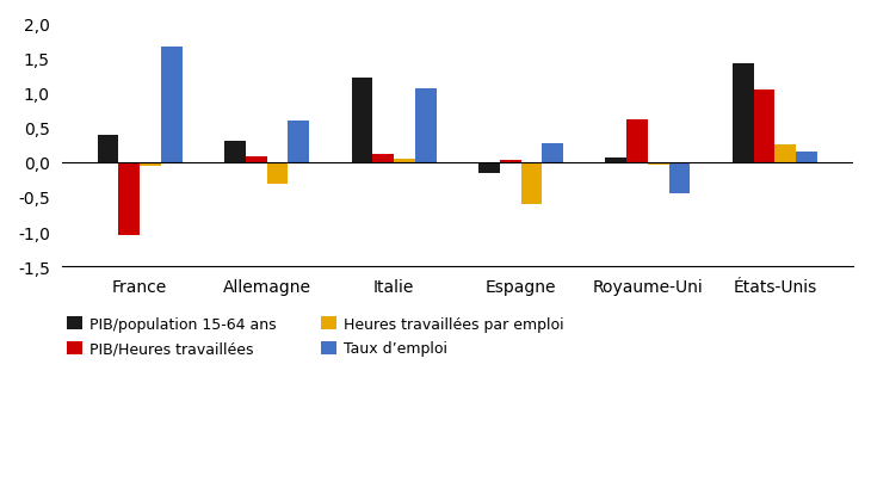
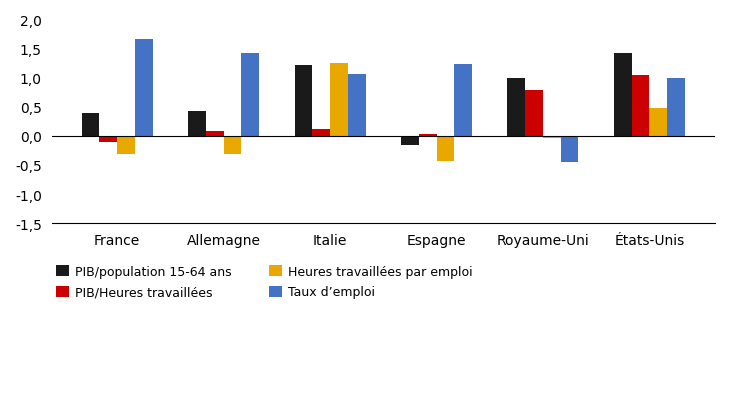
PIB/Heures travaillées/France: -1,05 -> -0,10
Heures travaillées par emploi/France: -0,05 -> -0,32
PIB/population 15-64 ans/Allemagne: 0,30 -> 0,42
Taux d’emploi/Allemagne: 0,60 -> 1,42
Heures travaillées par emploi/Italie: 0,05 -> 1,26
Heures travaillées par emploi/Espagne: -0,60 -> -0,44
Taux d’emploi/Espagne: 0,28 -> 1,24
PIB/population 15-64 ans/Royaume-Uni: 0,07 -> 1,00
PIB/Heures travaillées/Royaume-Uni: 0,62 -> 0,78
Heures travaillées par emploi/États-Unis: 0,25 -> 0,48
Taux d’emploi/États-Unis: 0,15 -> 1,00
